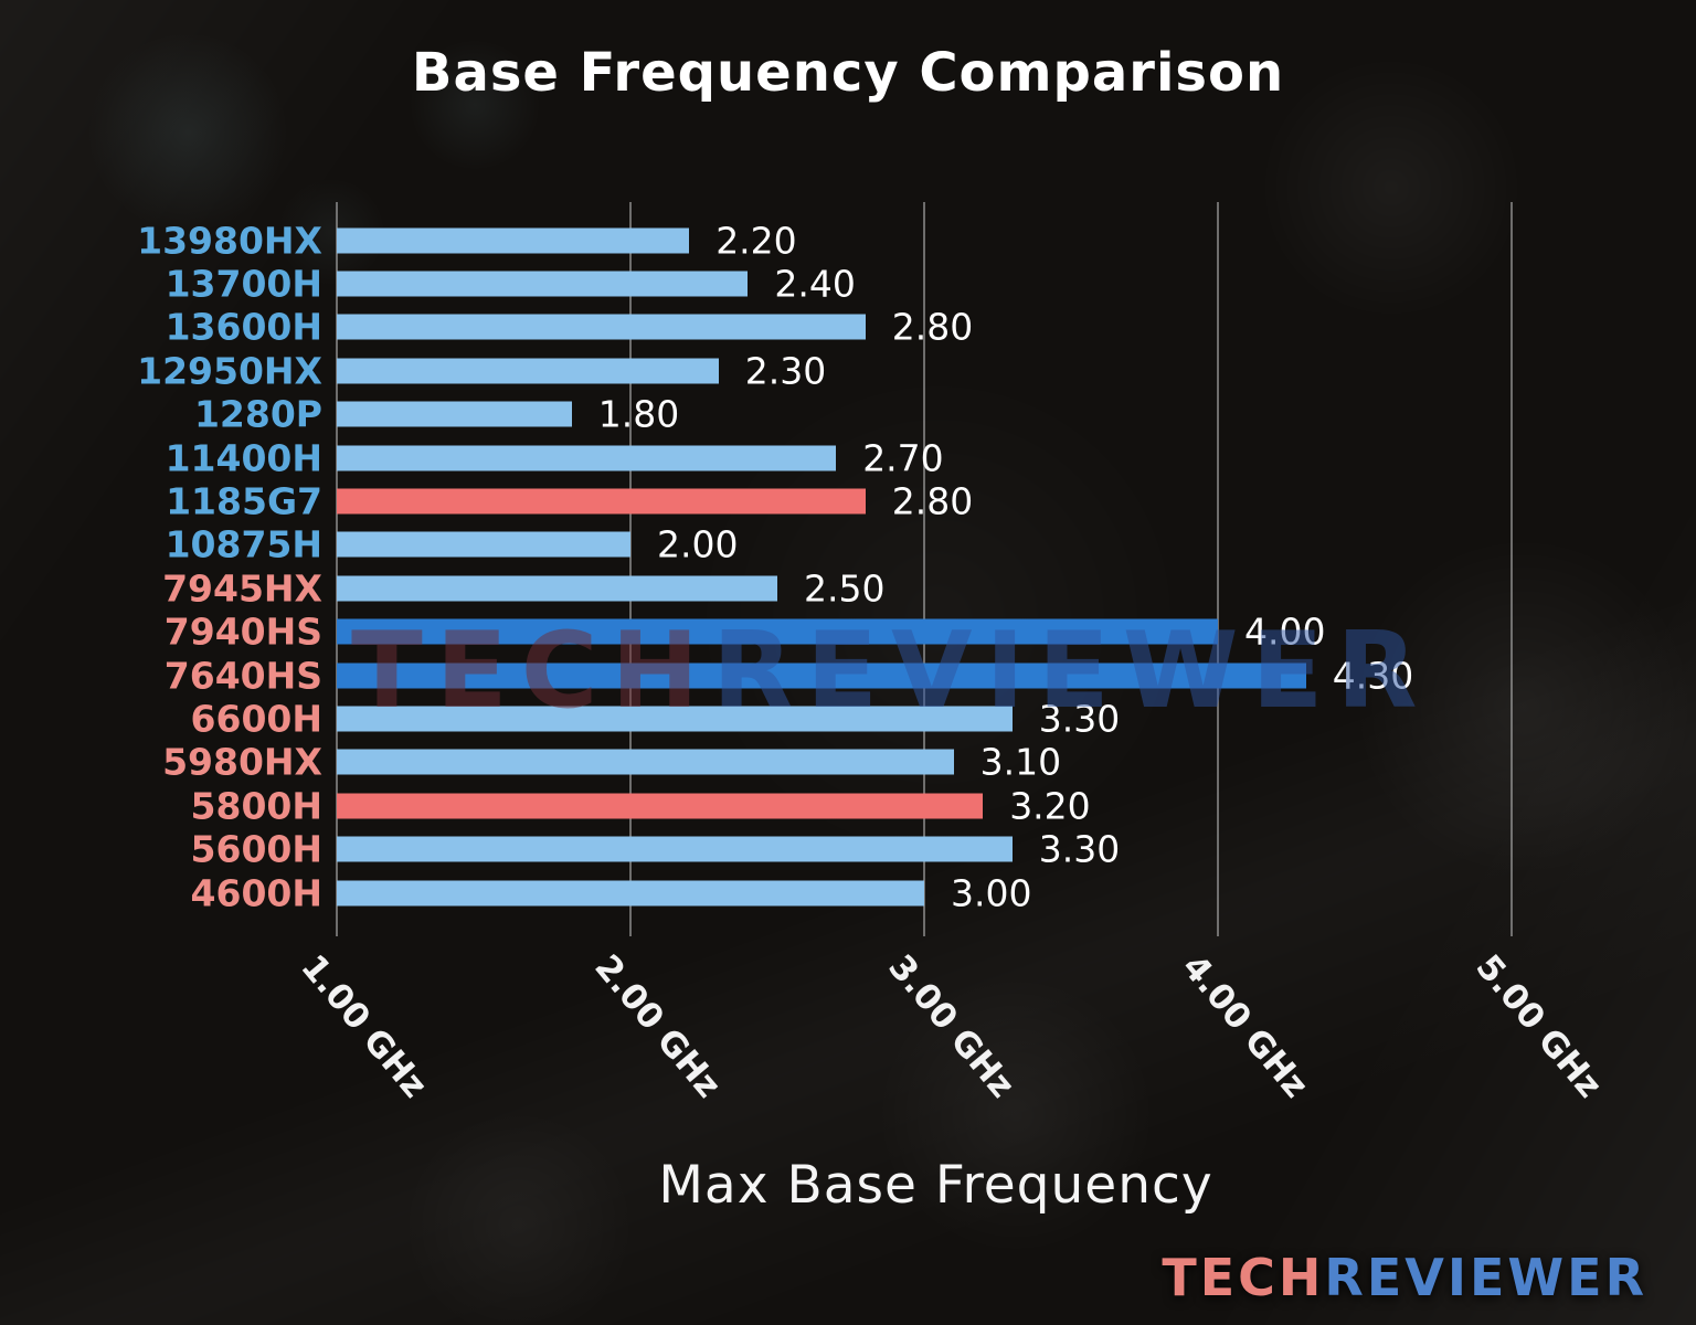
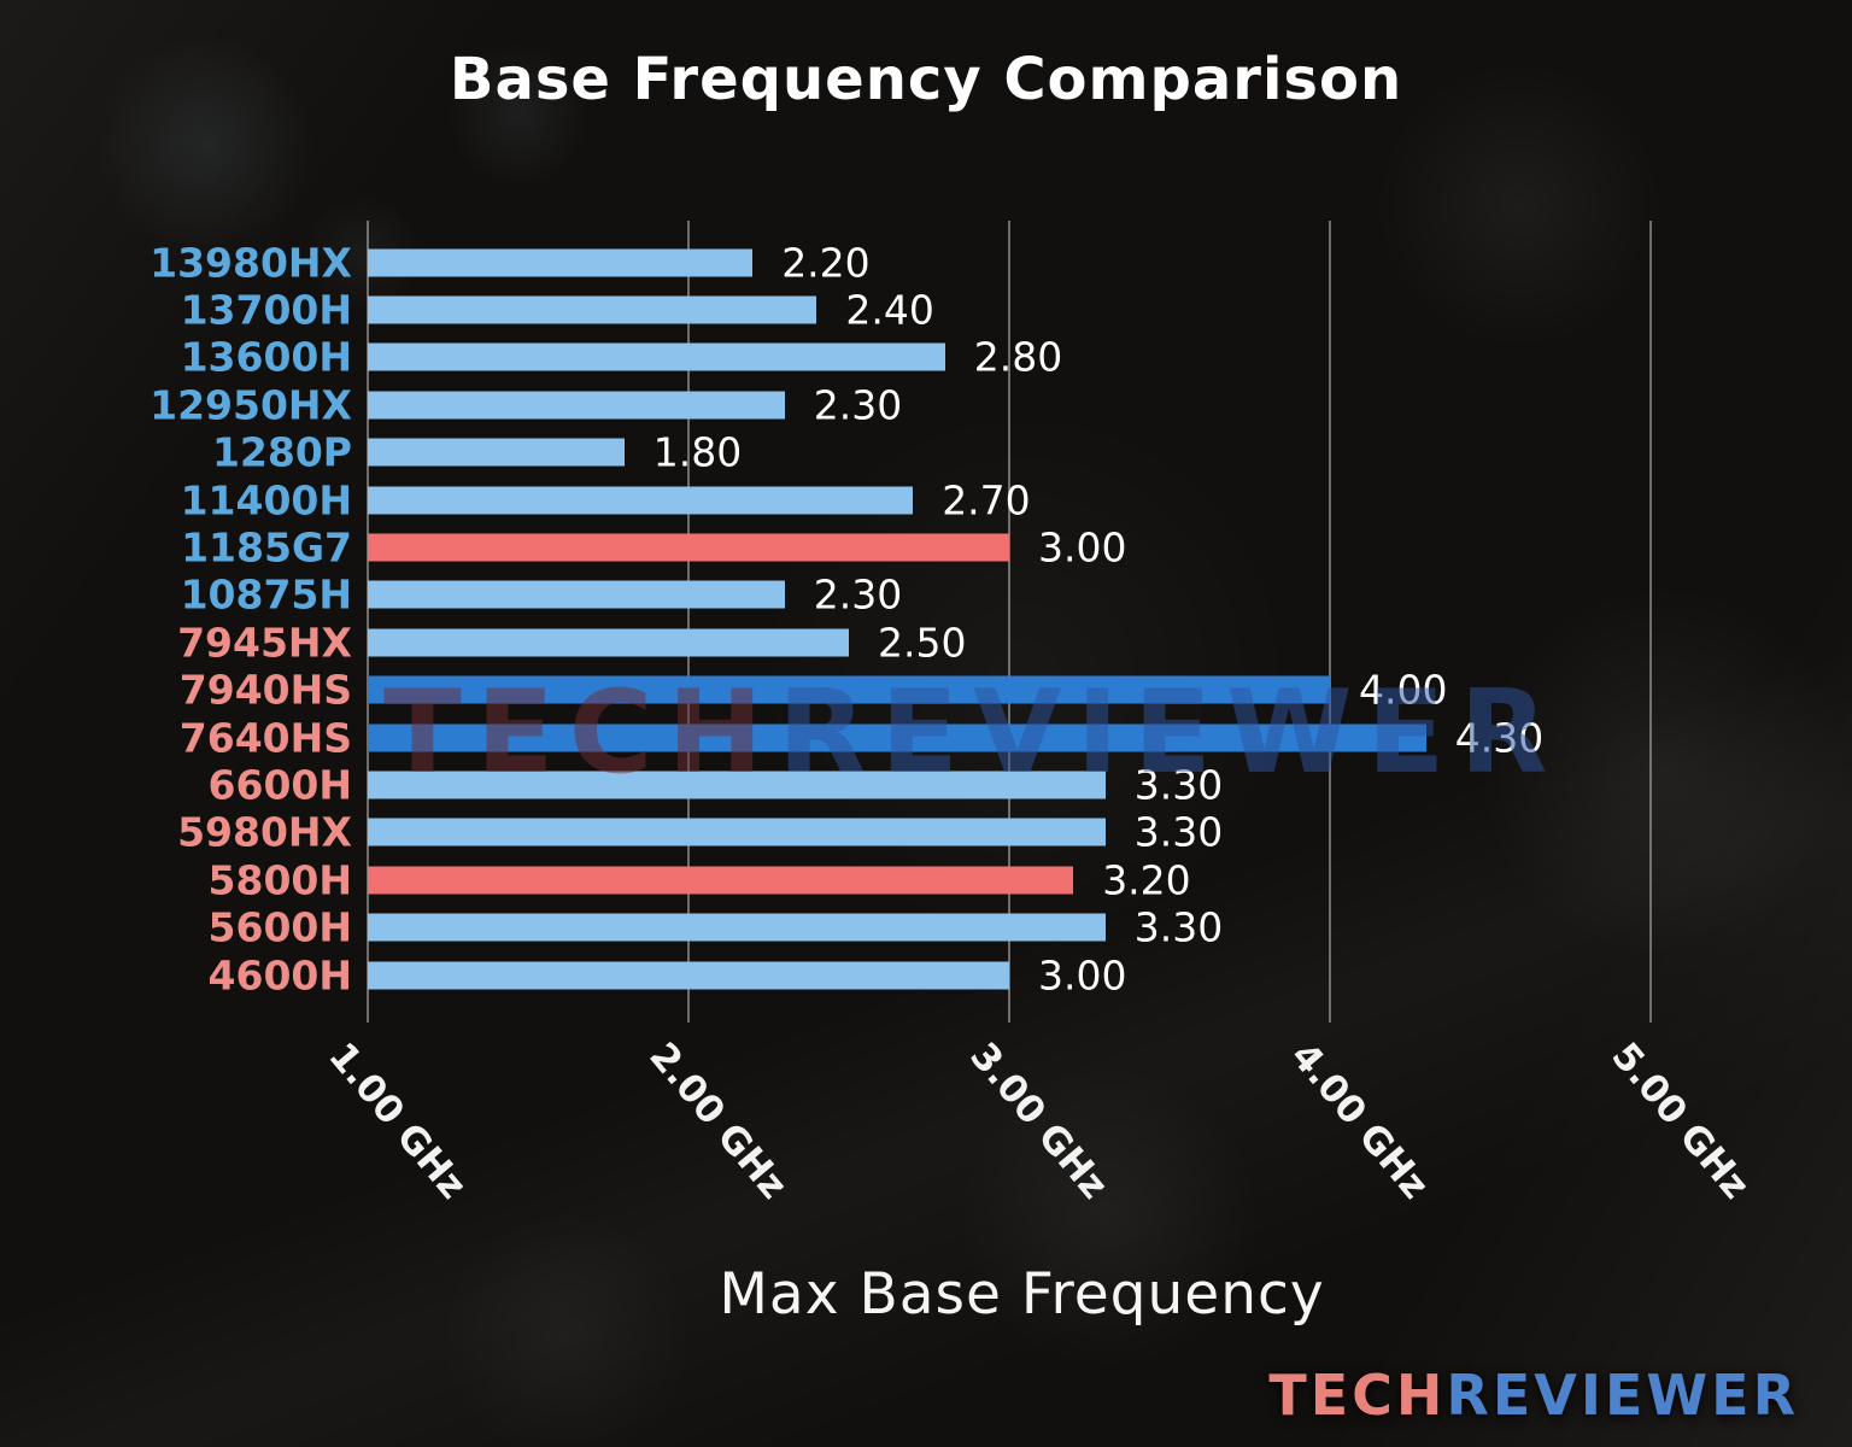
1185G7: 2.80 -> 3.00
10875H: 2.00 -> 2.30
5980HX: 3.10 -> 3.30
